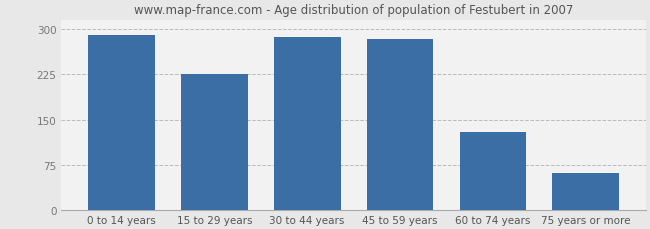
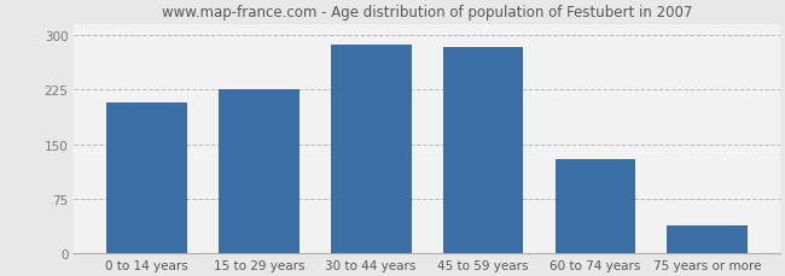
0 to 14 years: 290 -> 208
75 years or more: 62 -> 38
